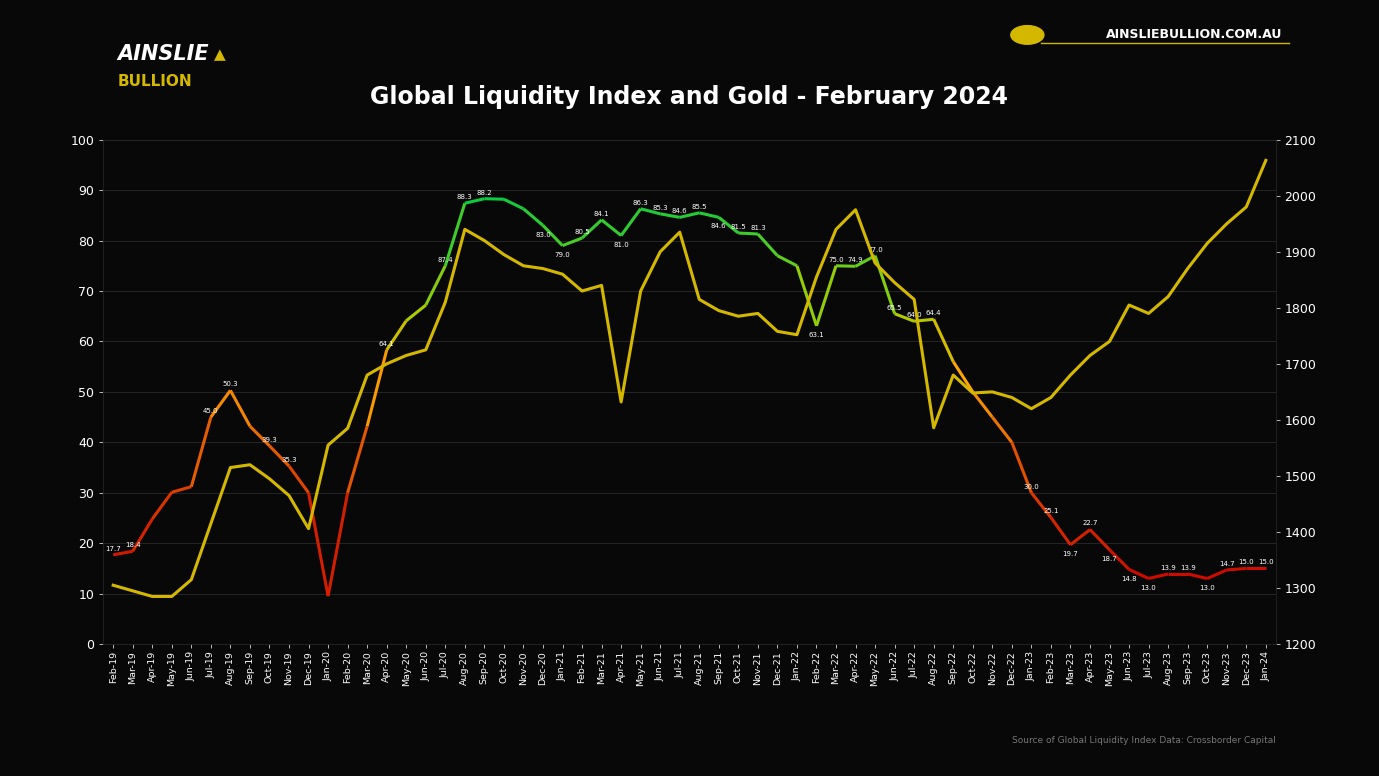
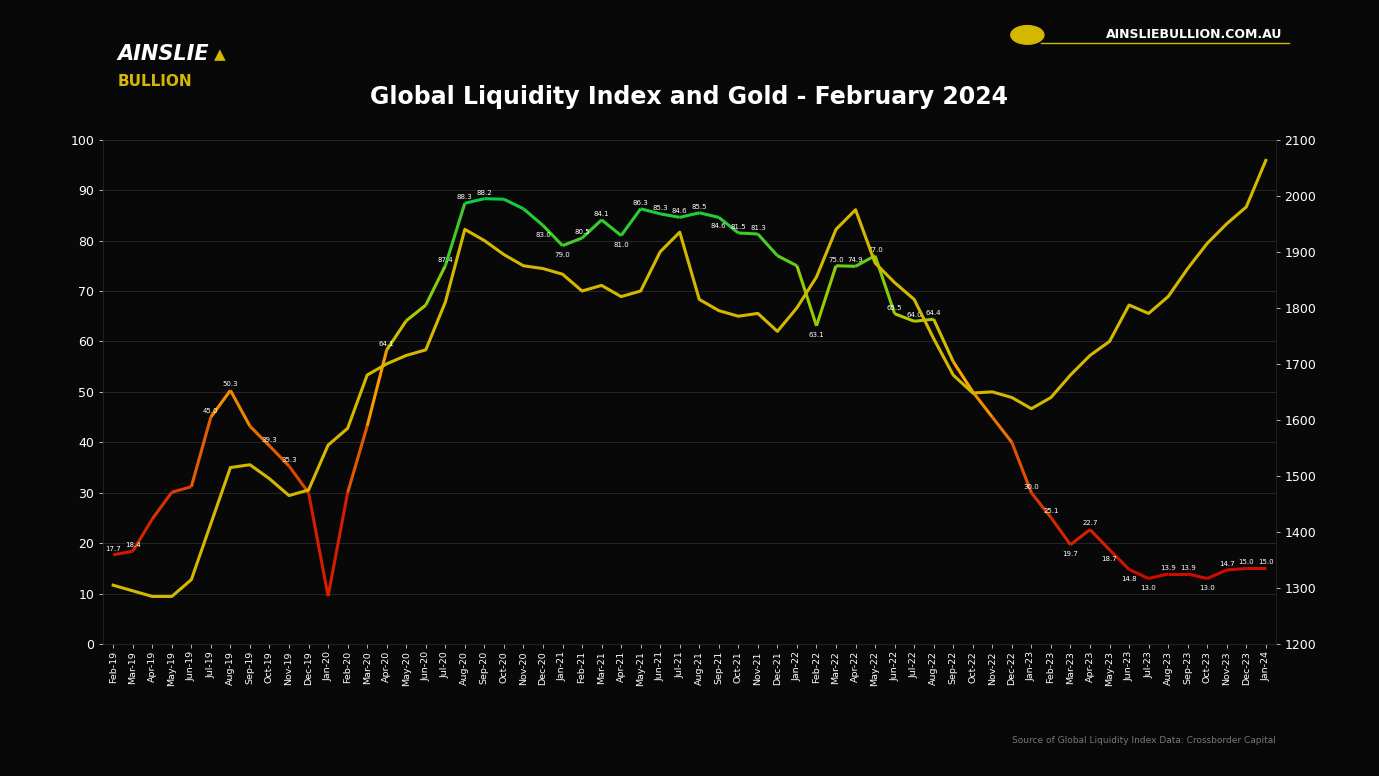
Dec-19: 1406 -> 1475
Apr-21: 1632 -> 1820
Jan-22: 1752 -> 1800
Aug-22: 1586 -> 1745
